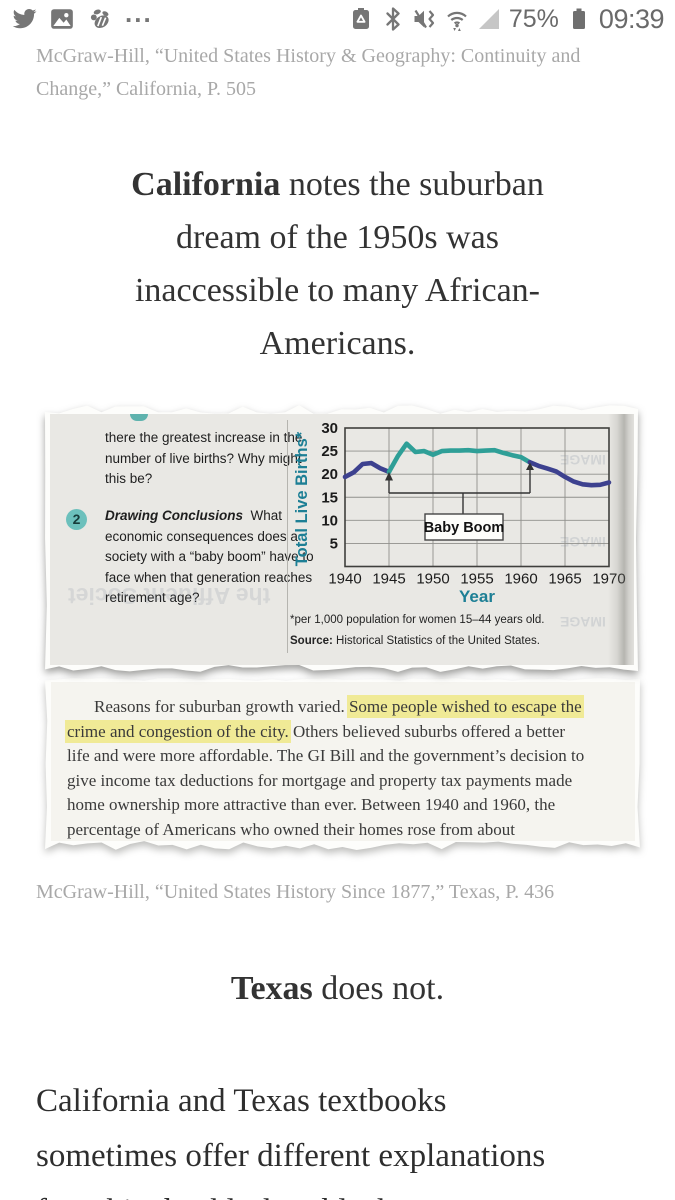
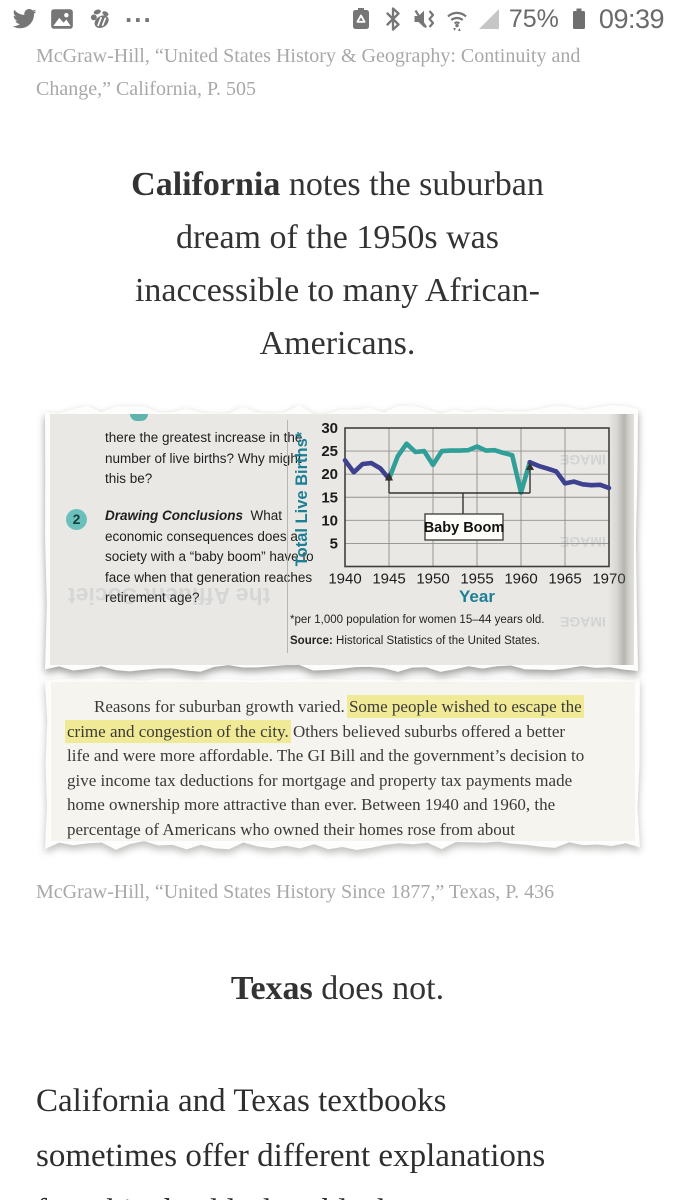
1940: 19 -> 23
1945: 20 -> 19
1950: 24 -> 22
1955: 25 -> 26
1960: 24 -> 16
1965: 19 -> 18
1970: 18 -> 17
